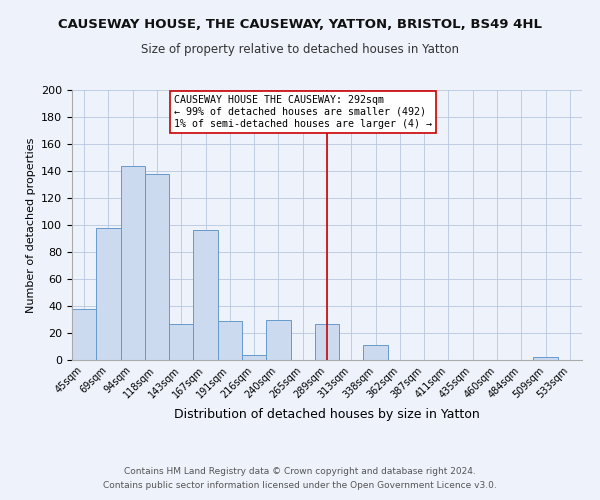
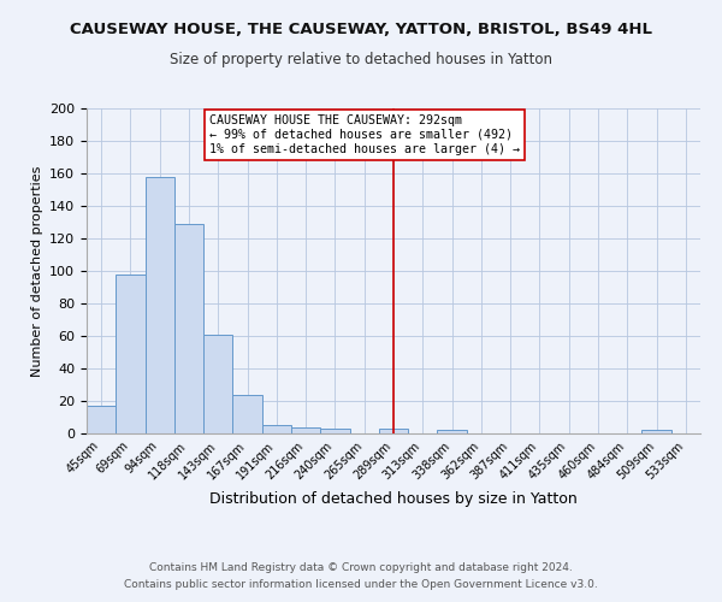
45sqm: 38 -> 17
94sqm: 144 -> 158
118sqm: 138 -> 129
143sqm: 27 -> 61
167sqm: 96 -> 24
191sqm: 29 -> 5
240sqm: 30 -> 3
289sqm: 27 -> 3
338sqm: 11 -> 2
